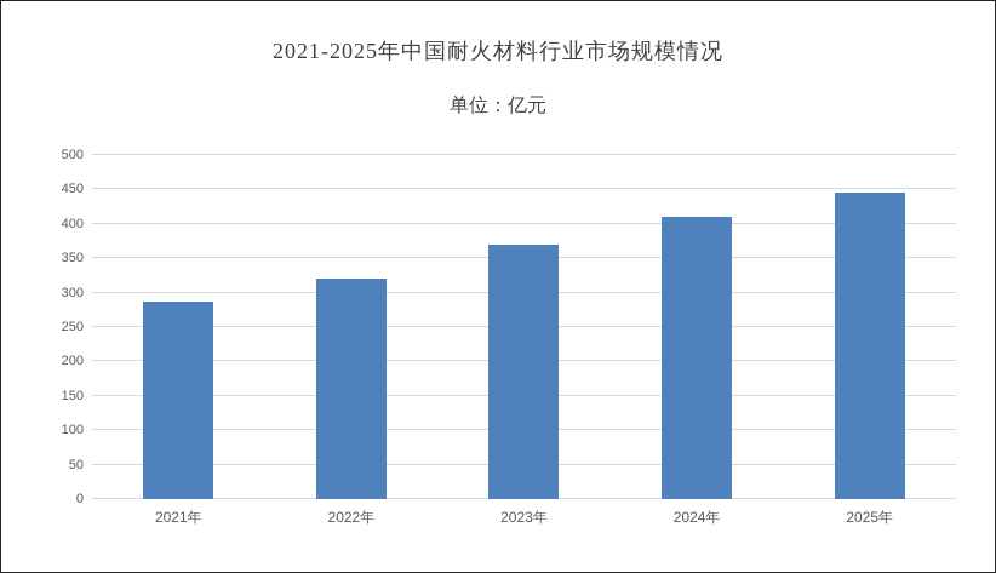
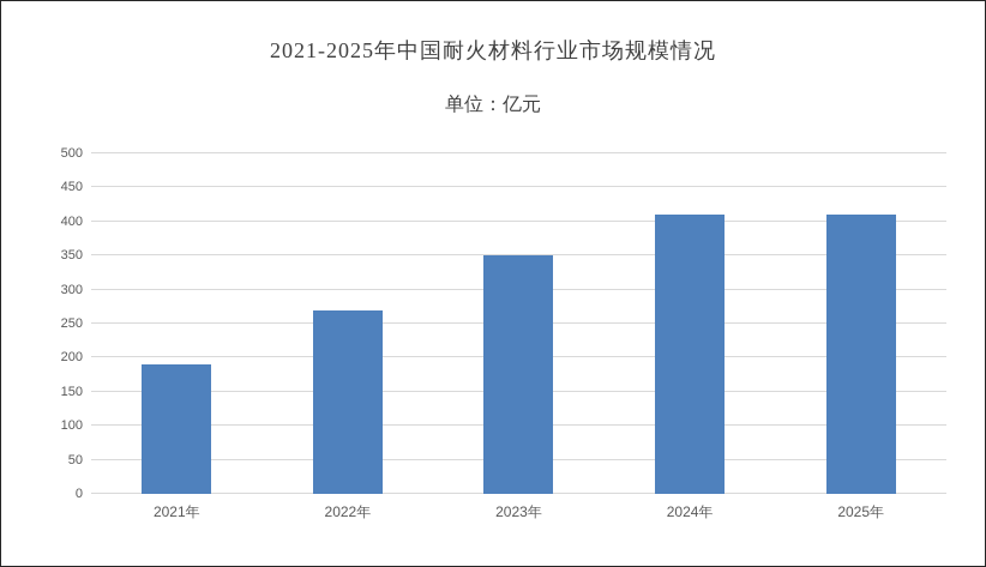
2021年: 290 -> 190
2022年: 320 -> 270
2023年: 370 -> 350
2025年: 440 -> 410
